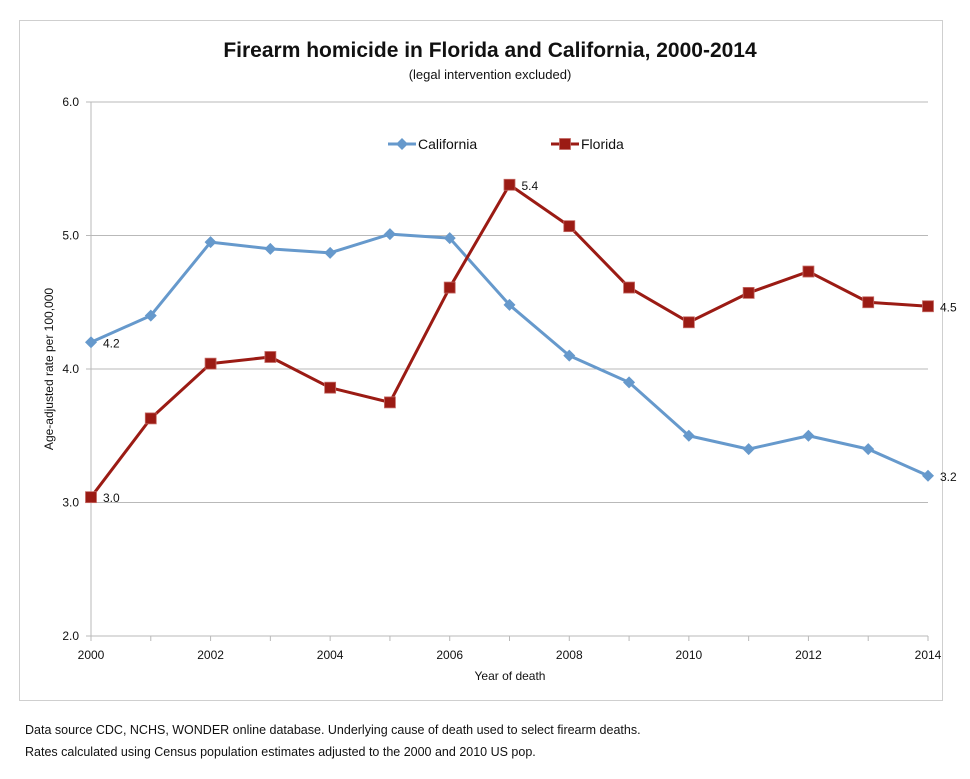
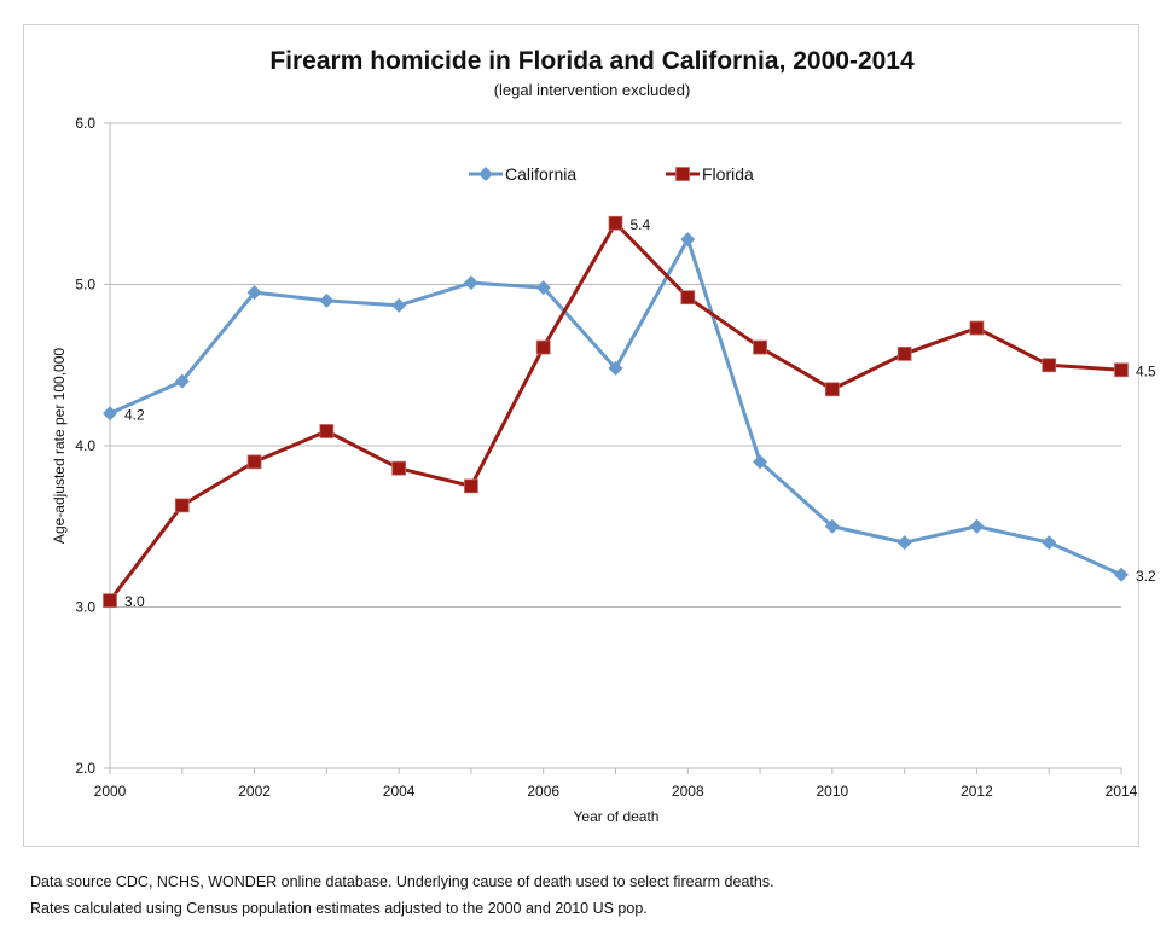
Florida/2002: 4.04 -> 3.90
California/2008: 4.10 -> 5.28
Florida/2008: 5.07 -> 4.92
